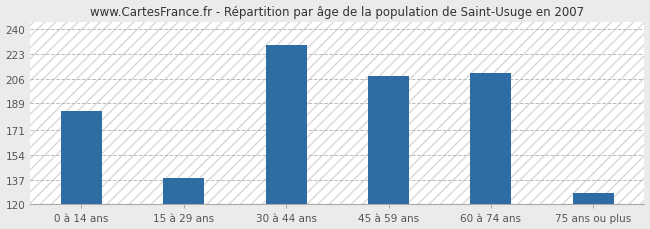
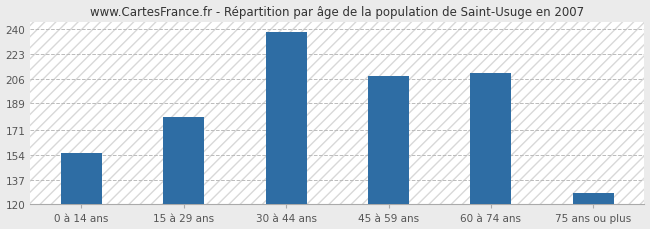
0 à 14 ans: 184 -> 155
15 à 29 ans: 138 -> 180
30 à 44 ans: 229 -> 238
